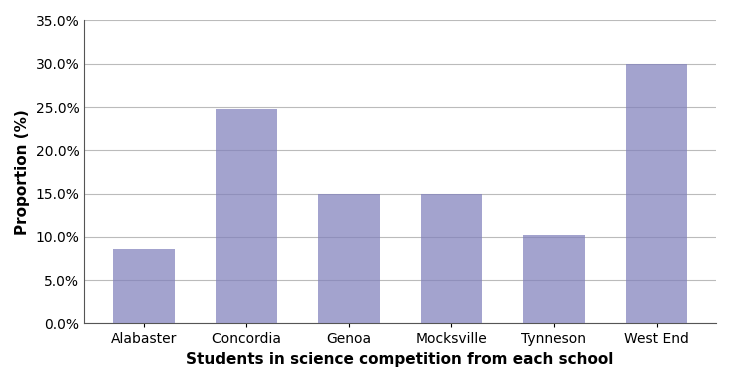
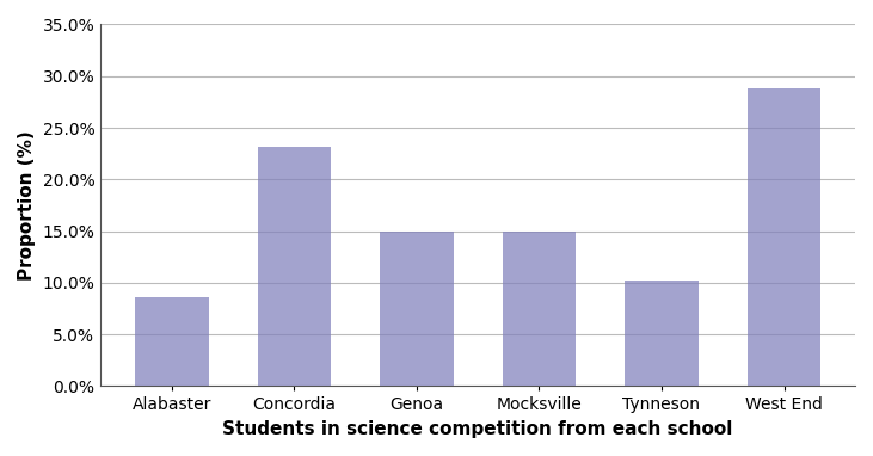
Concordia: 24.8% -> 23.2%
West End: 30.0% -> 28.8%
